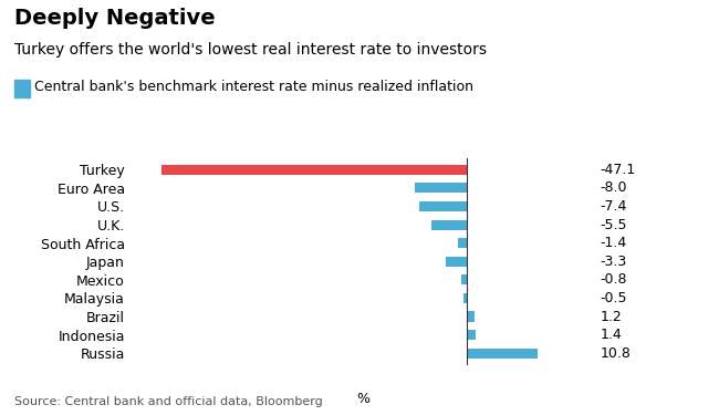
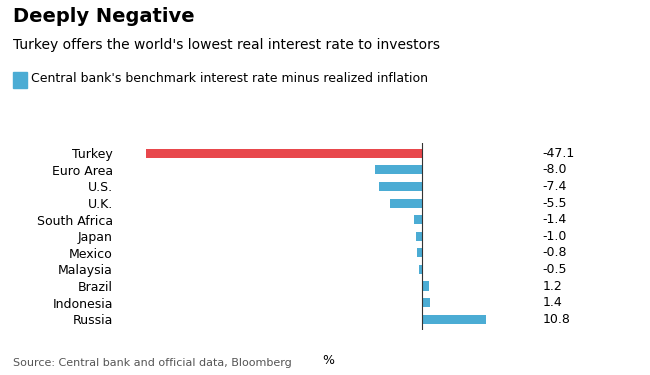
Japan: -3.3 -> -1.0
